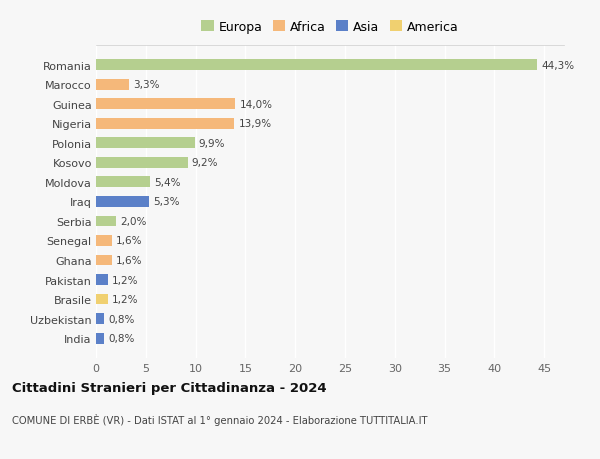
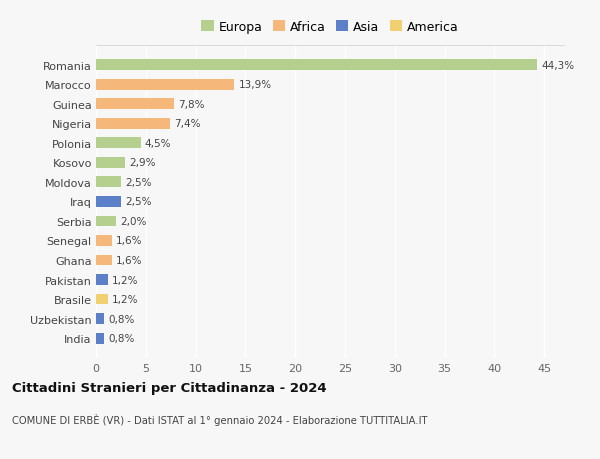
Marocco: 3,3% -> 13,9%
Guinea: 14,0% -> 7,8%
Nigeria: 13,9% -> 7,4%
Polonia: 9,9% -> 4,5%
Kosovo: 9,2% -> 2,9%
Moldova: 5,4% -> 2,5%
Iraq: 5,3% -> 2,5%
